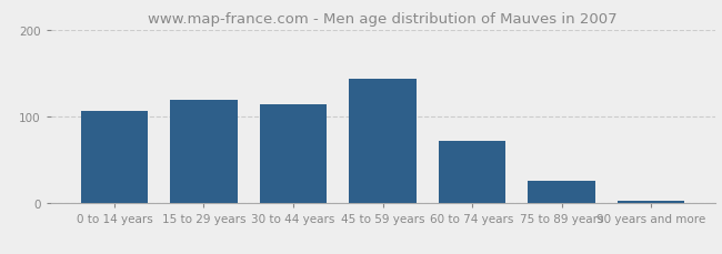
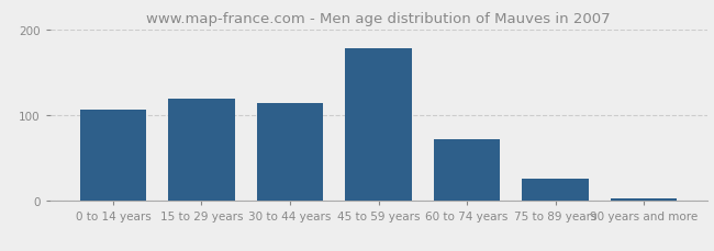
45 to 59 years: 143 -> 178
